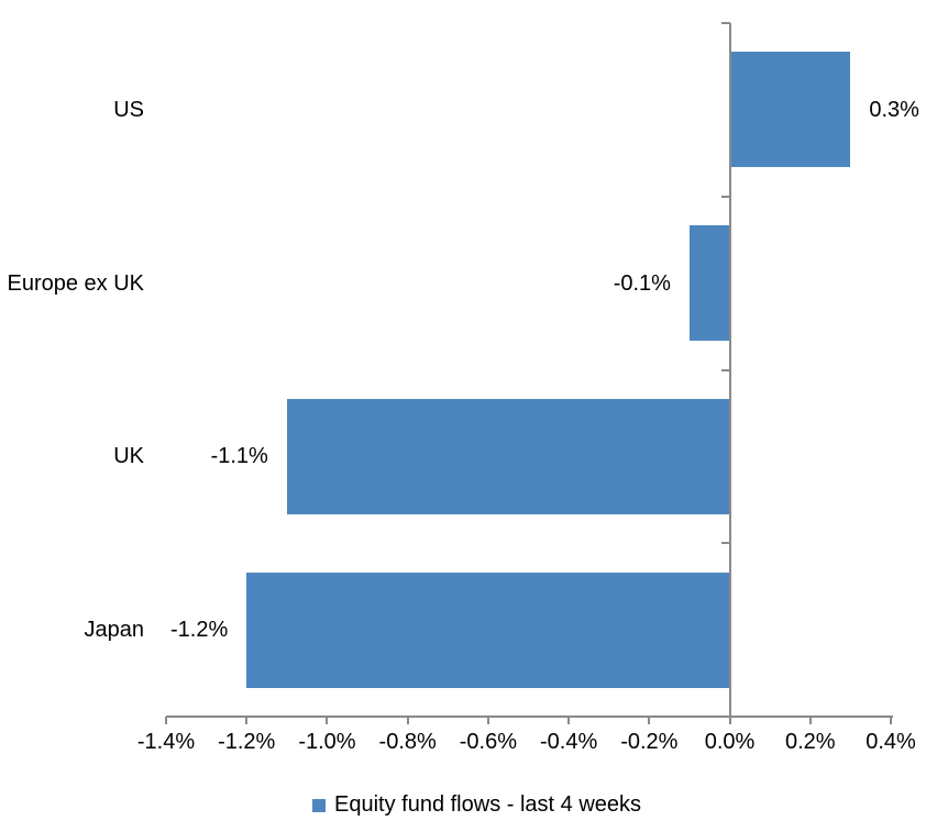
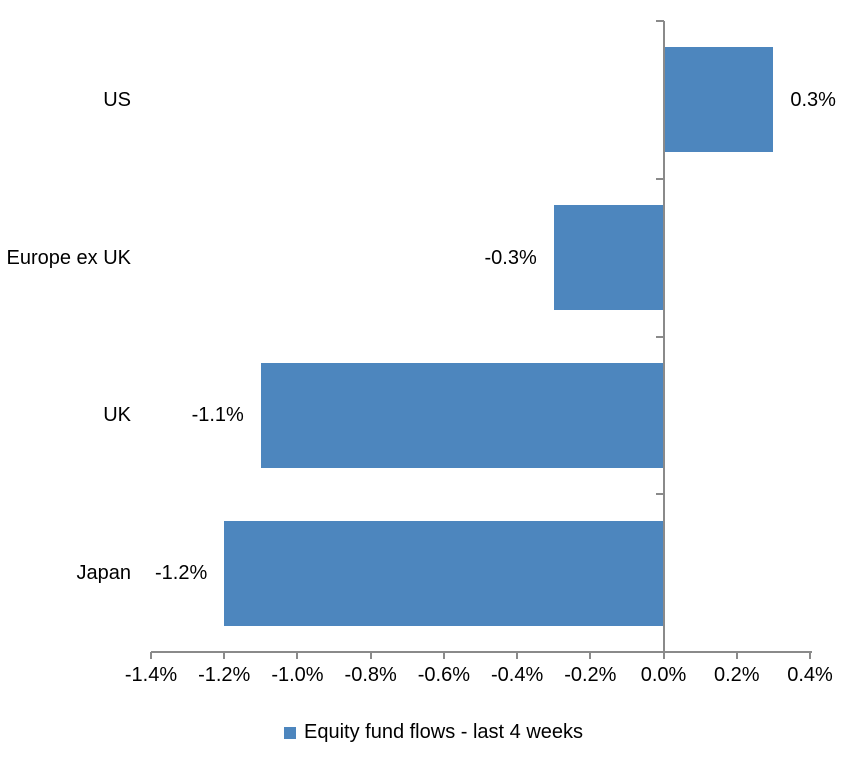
Europe ex UK: -0.1% -> -0.3%
